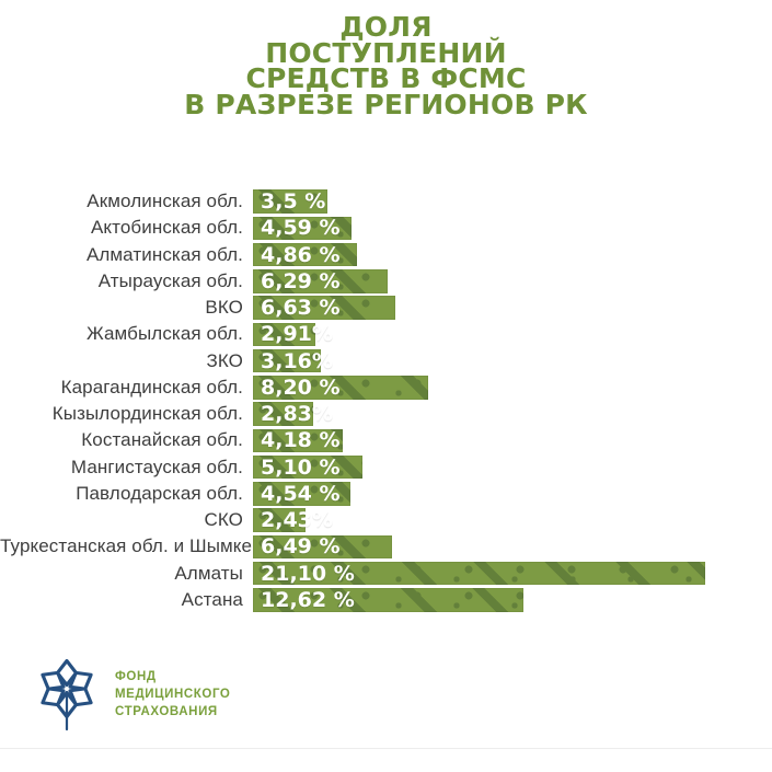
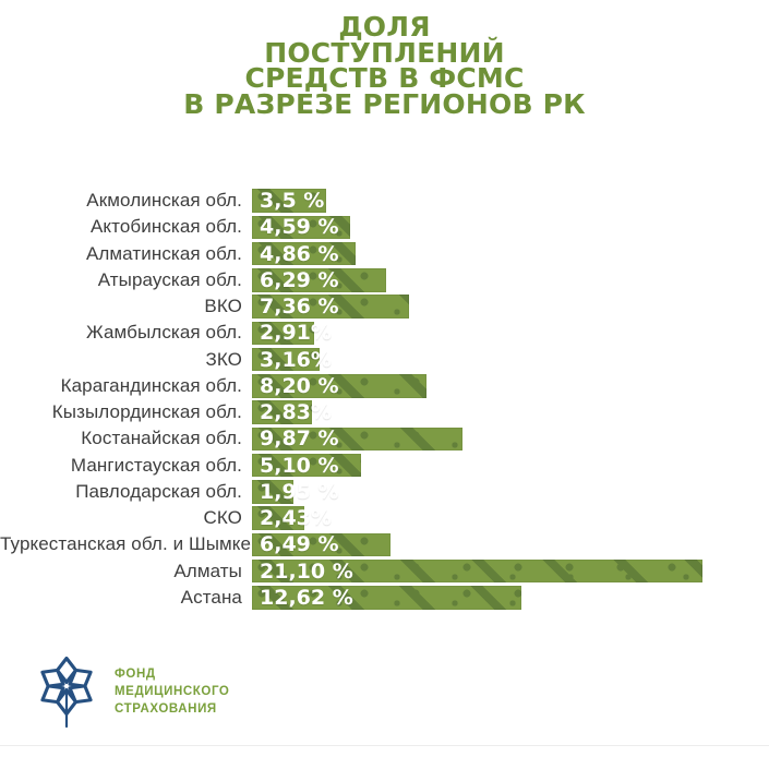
ВКО: 6,63 -> 7,36
Костанайская обл.: 4,18 -> 9,87
Павлодарская обл.: 4,54 -> 1,95
